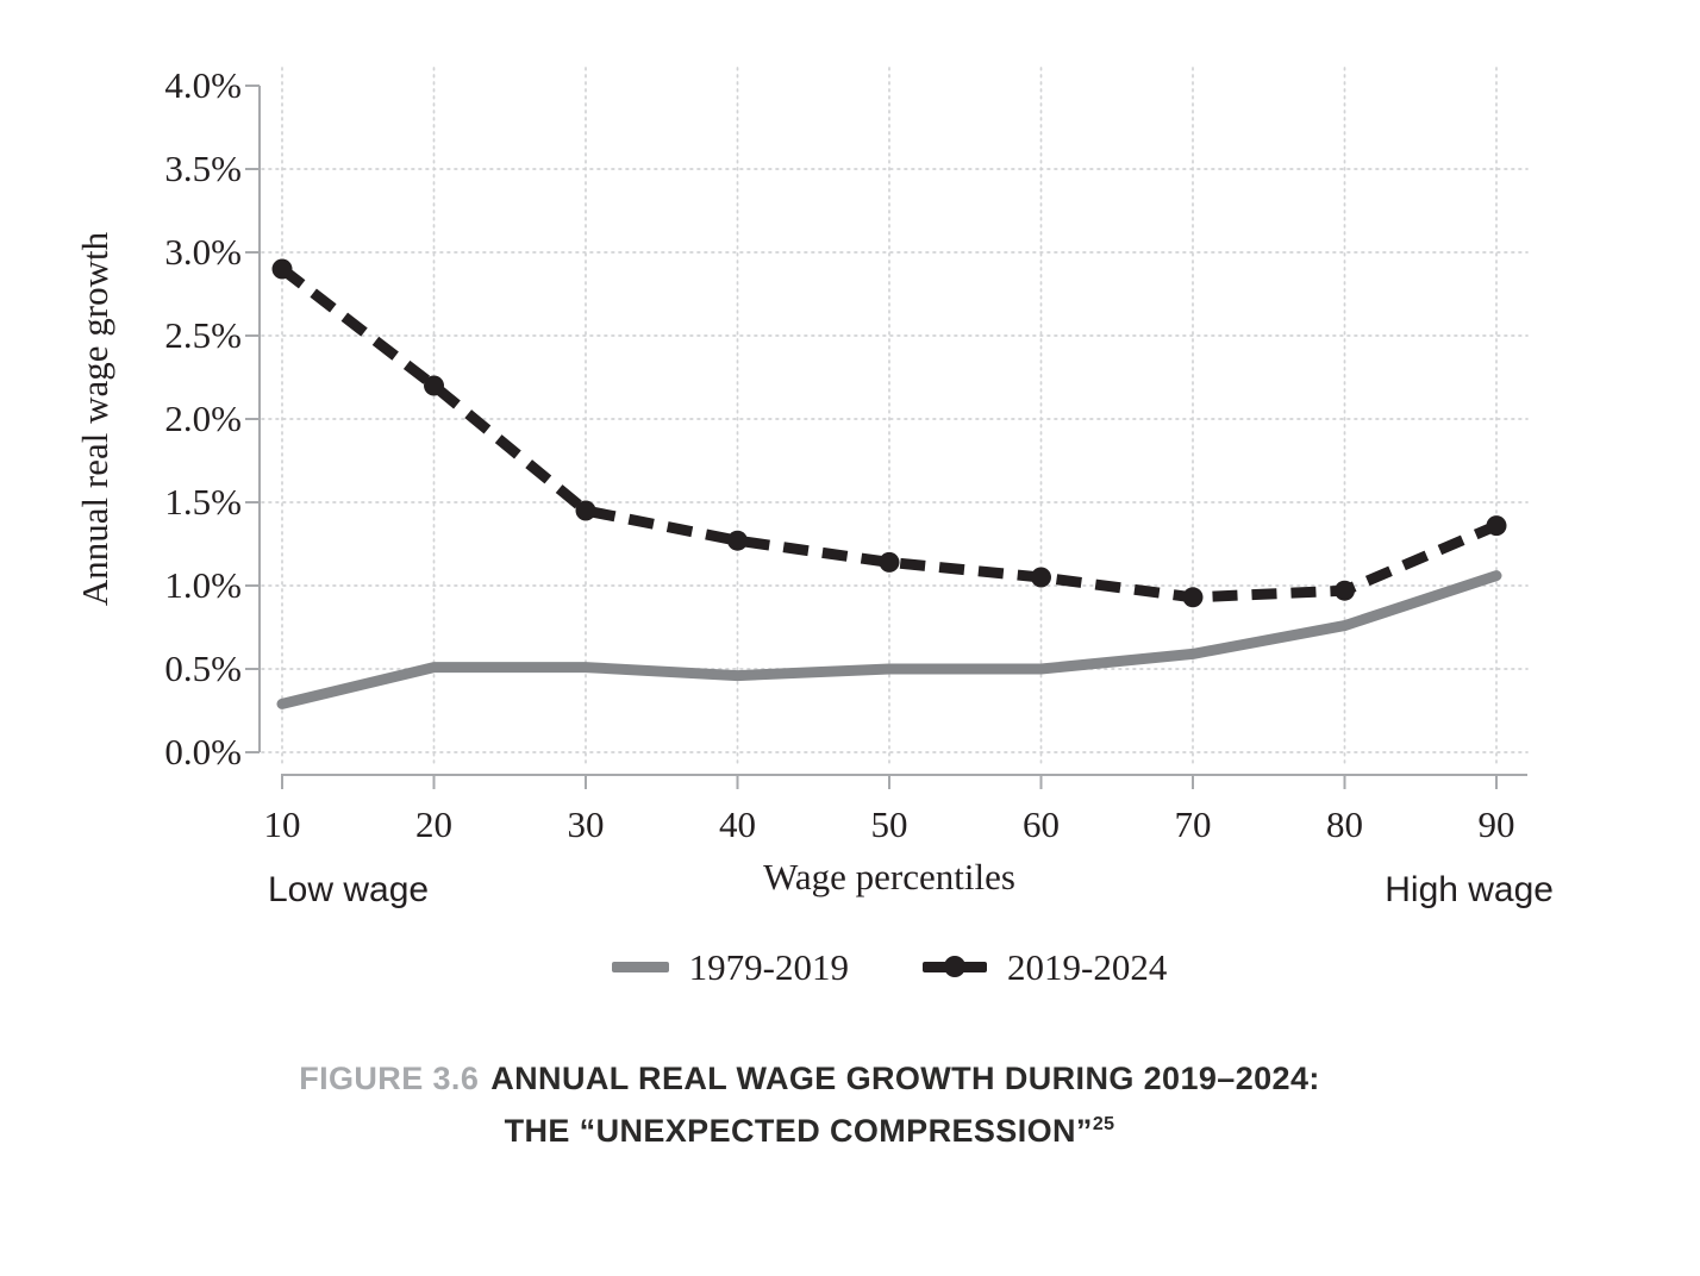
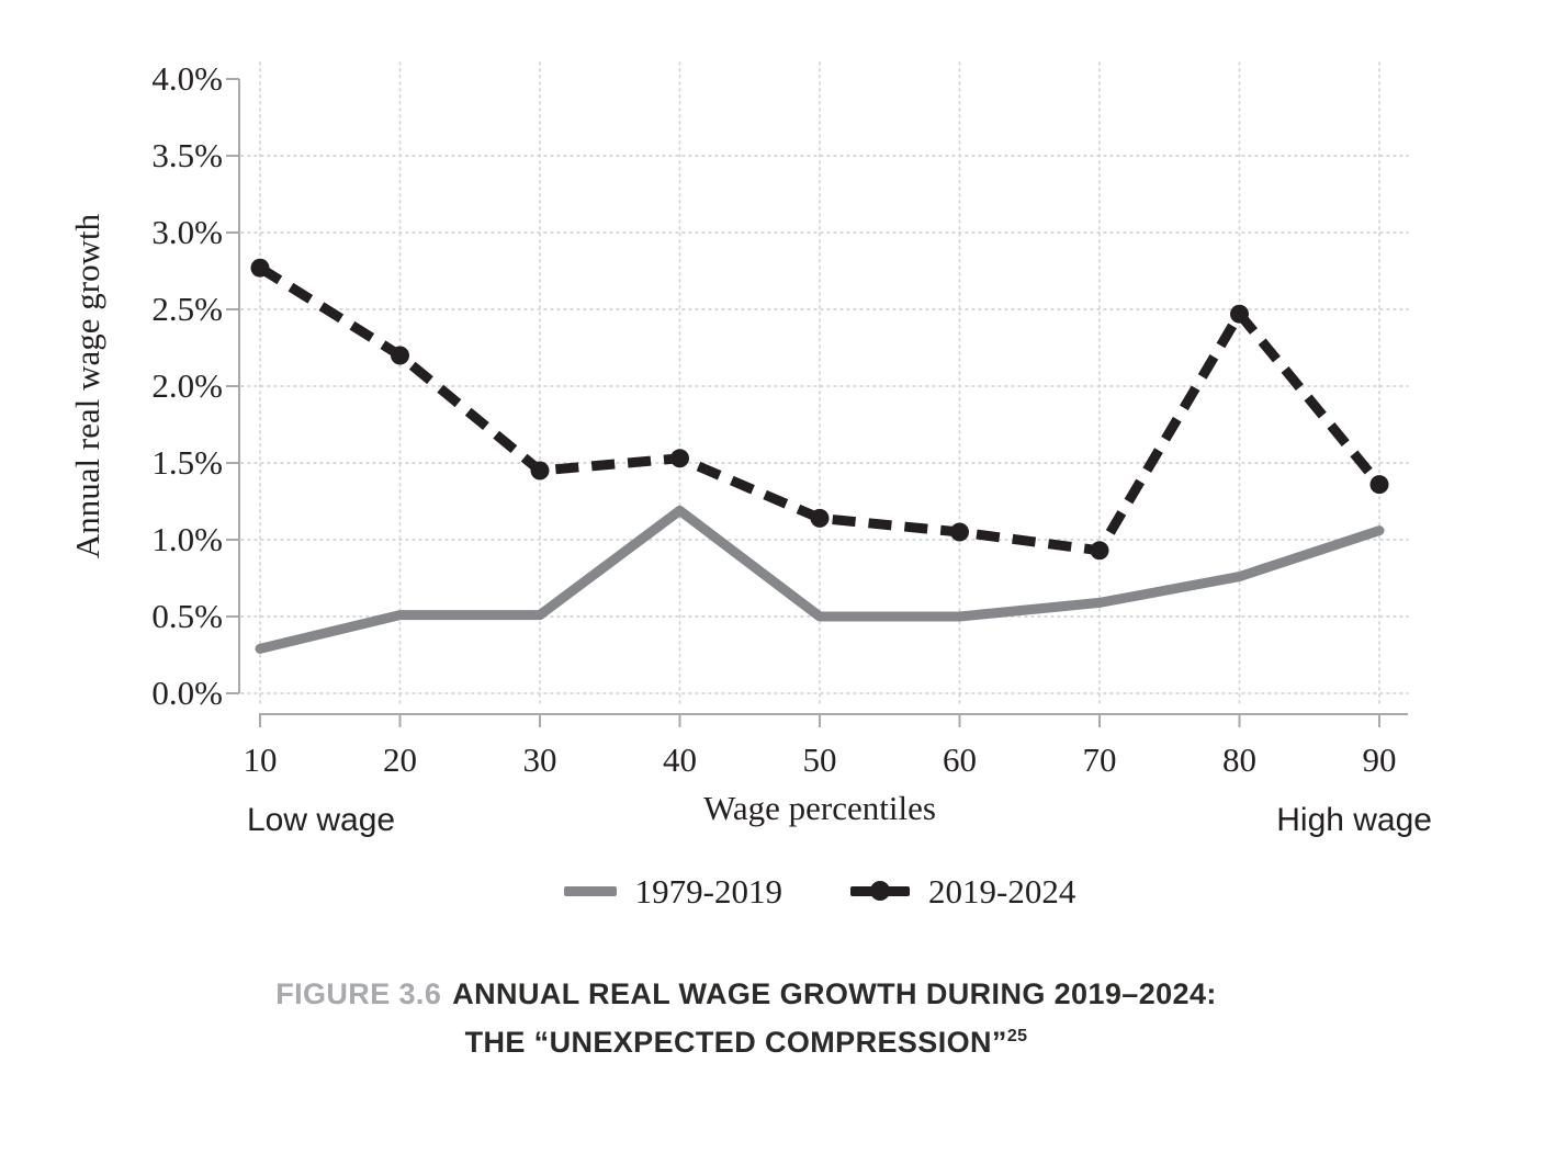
2019-2024/10: 2.90% -> 2.77%
1979-2019/40: 0.46% -> 1.19%
2019-2024/40: 1.27% -> 1.53%
2019-2024/80: 0.97% -> 2.47%
